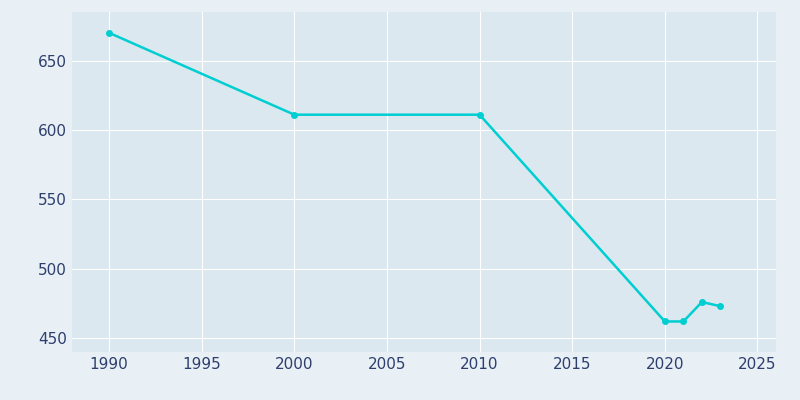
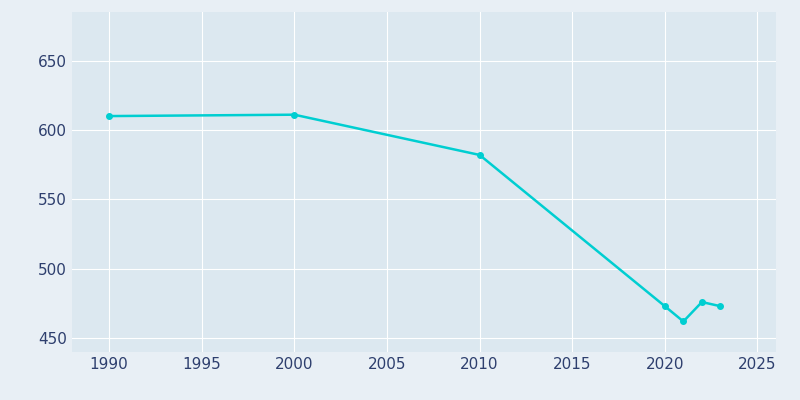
1990: 670 -> 610
2010: 611 -> 582
2020: 462 -> 473
